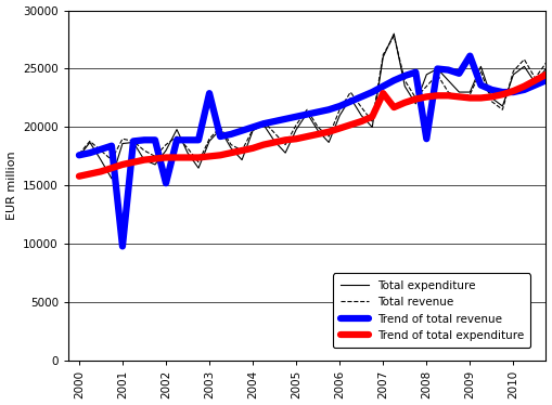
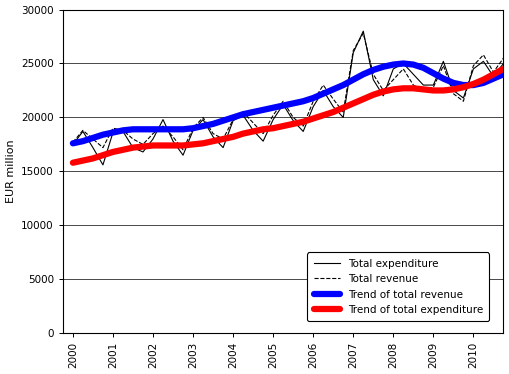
Trend of total revenue/2001: 9800 -> 18600
Trend of total revenue/2002: 15200 -> 18900
Trend of total revenue/2003: 22900 -> 19000
Trend of total expenditure/2007: 22900 -> 21300
Trend of total revenue/2008: 19000 -> 24900
Trend of total revenue/2009: 26100 -> 24100
